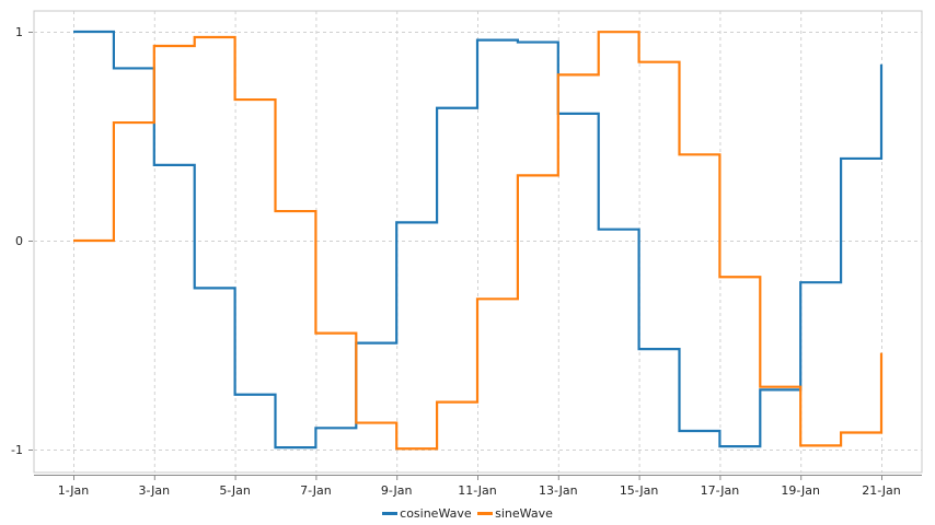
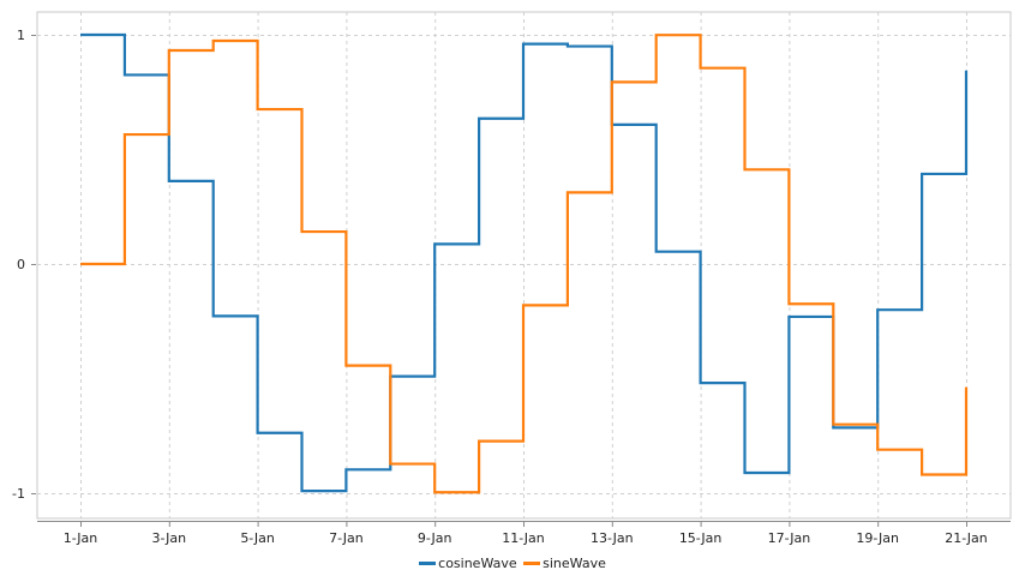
sineWave/11-Jan: -0.28 -> -0.18
cosineWave/17-Jan: -0.98 -> -0.23
sineWave/19-Jan: -0.98 -> -0.81
